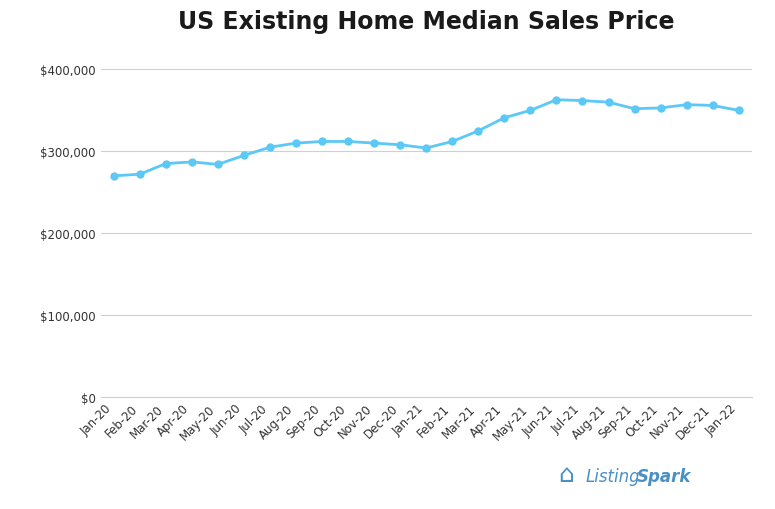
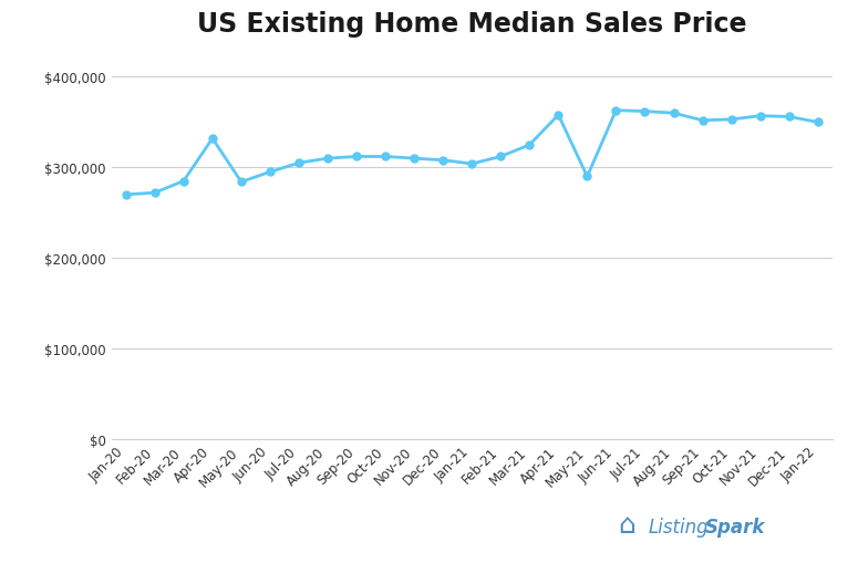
Apr-20: $287,000 -> $332,000
Apr-21: $341,000 -> $358,000
May-21: $350,000 -> $290,000
